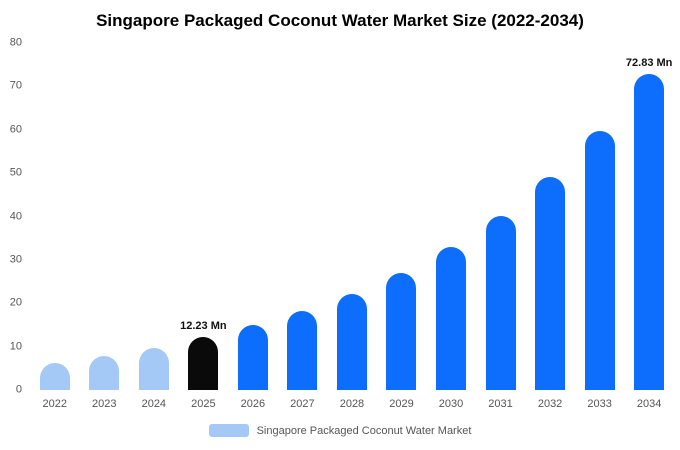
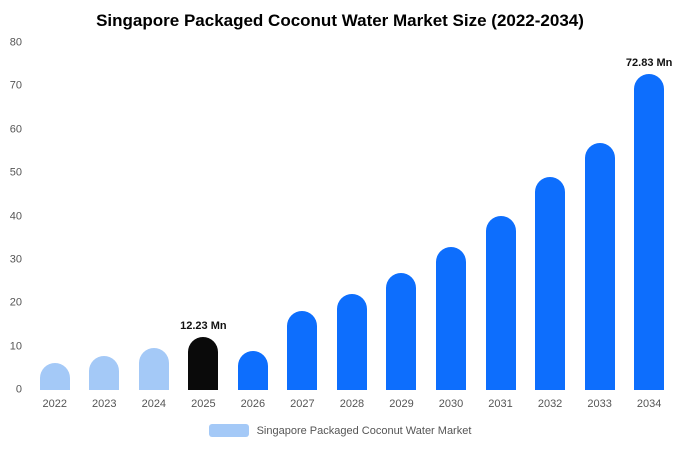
2026: 15 -> 9
2033: 60 -> 57
